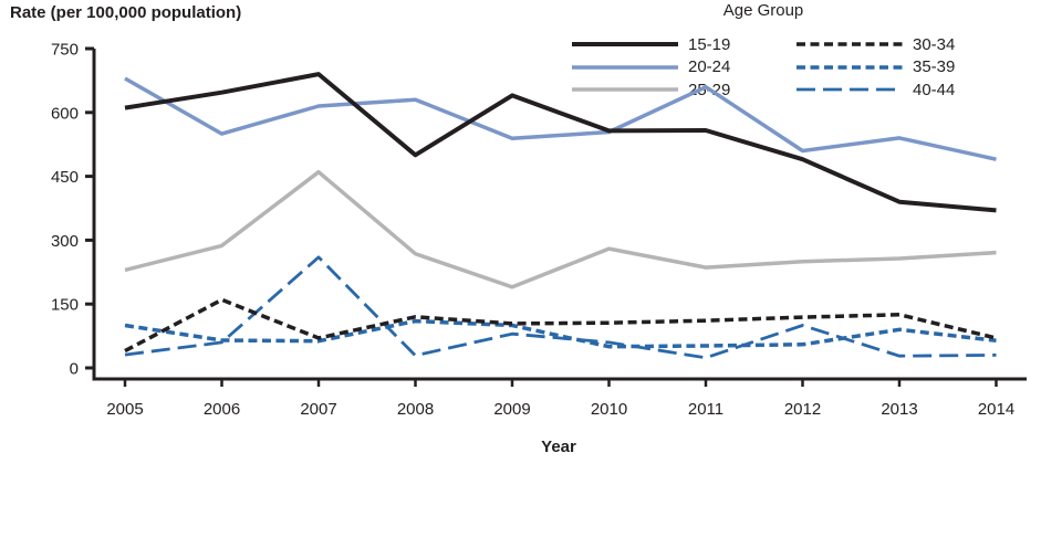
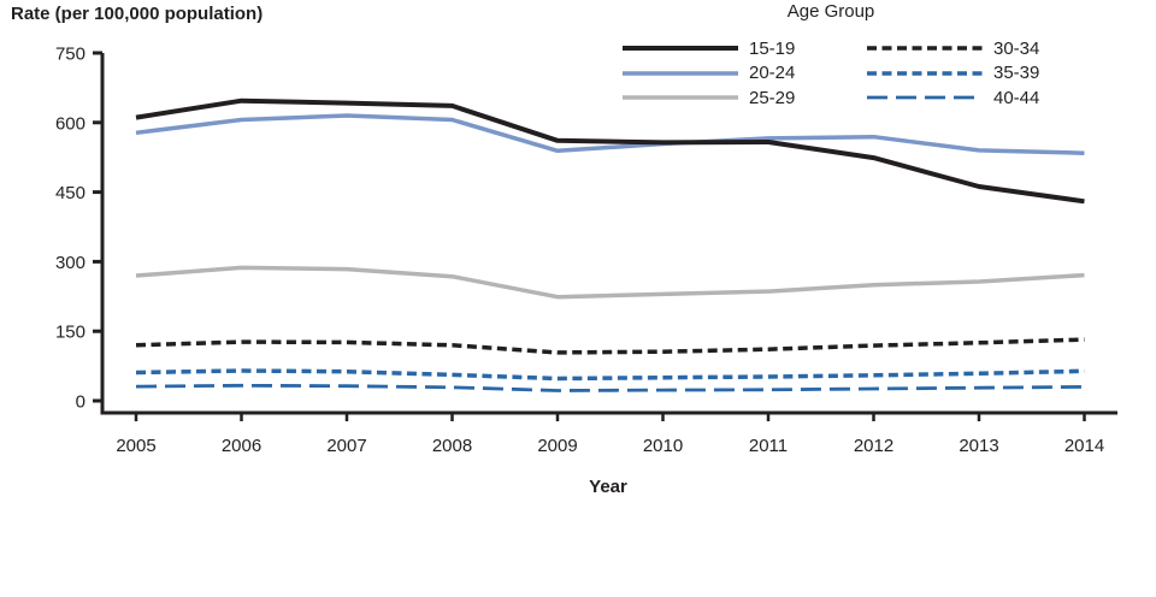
20-24/2005: 680 -> 580
25-29/2005: 230 -> 270
30-34/2005: 40 -> 120
35-39/2005: 100 -> 60
20-24/2006: 550 -> 610
30-34/2006: 160 -> 130
40-44/2006: 60 -> 30
15-19/2007: 690 -> 640
25-29/2007: 460 -> 280
30-34/2007: 70 -> 130
40-44/2007: 260 -> 30
15-19/2008: 500 -> 640
20-24/2008: 630 -> 610
35-39/2008: 110 -> 60
15-19/2009: 640 -> 560
25-29/2009: 190 -> 220
35-39/2009: 100 -> 50
40-44/2009: 80 -> 20
25-29/2010: 280 -> 230
40-44/2010: 60 -> 20
20-24/2011: 660 -> 570
15-19/2012: 490 -> 520
20-24/2012: 510 -> 570
40-44/2012: 100 -> 30
15-19/2013: 390 -> 460
35-39/2013: 90 -> 60
15-19/2014: 370 -> 430
20-24/2014: 490 -> 530
30-34/2014: 70 -> 130
